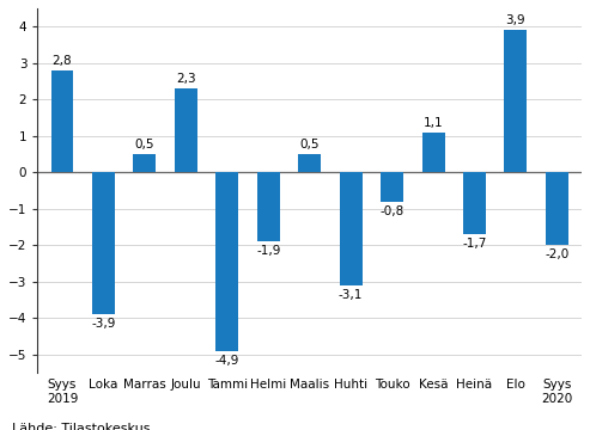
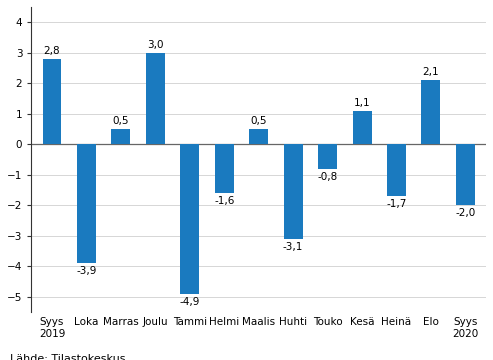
Joulu: 2,3 -> 3,0
Helmi: -1,9 -> -1,6
Elo: 3,9 -> 2,1
